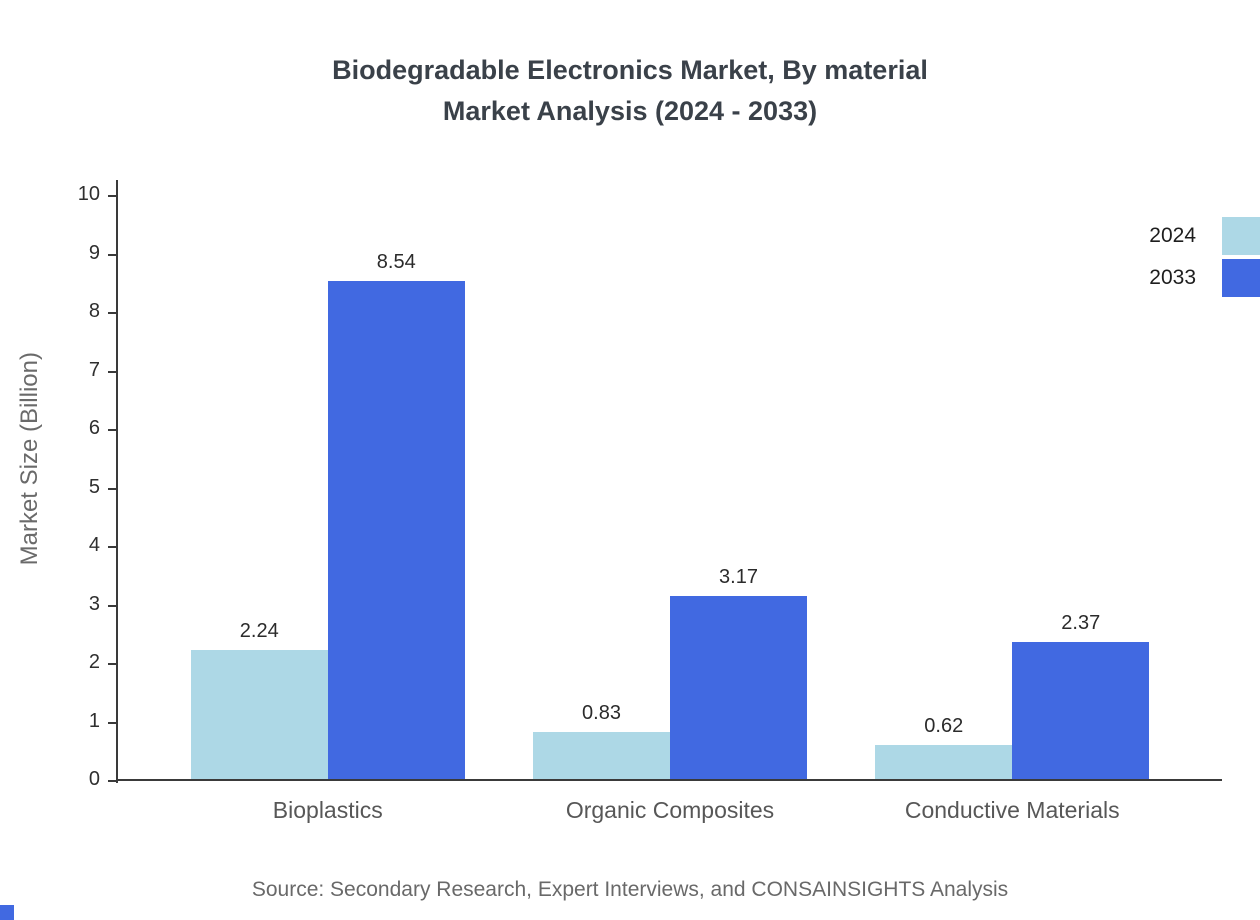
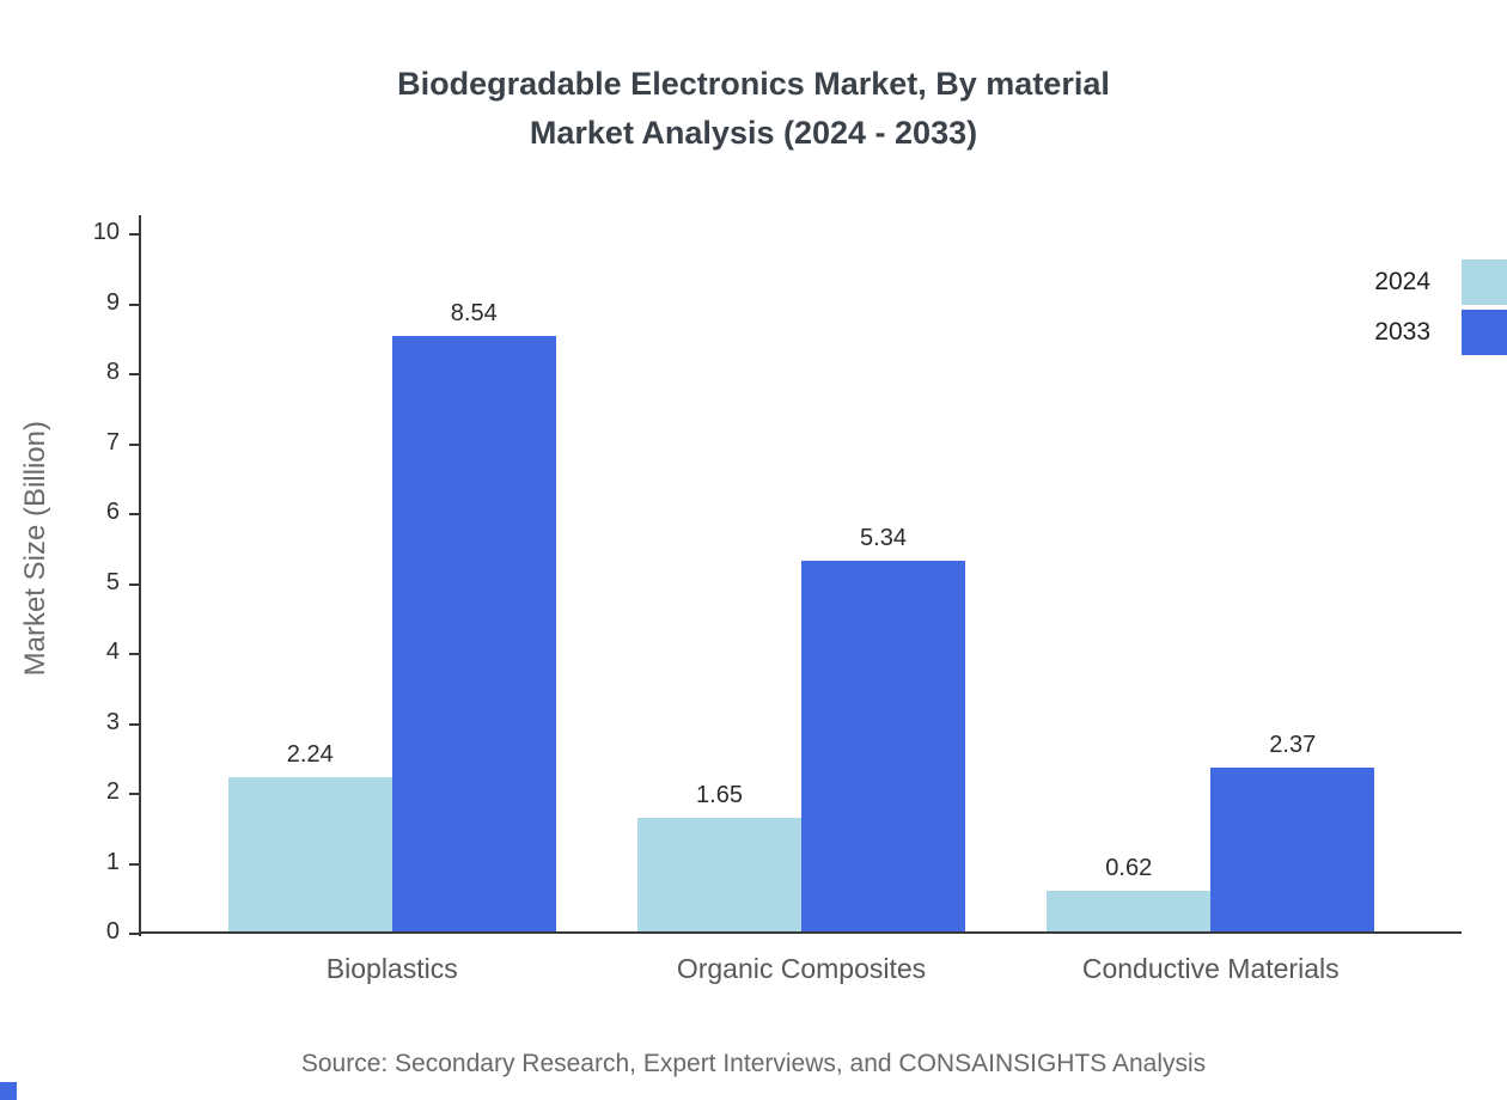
2024/Organic Composites: 0.83 -> 1.65
2033/Organic Composites: 3.17 -> 5.34
